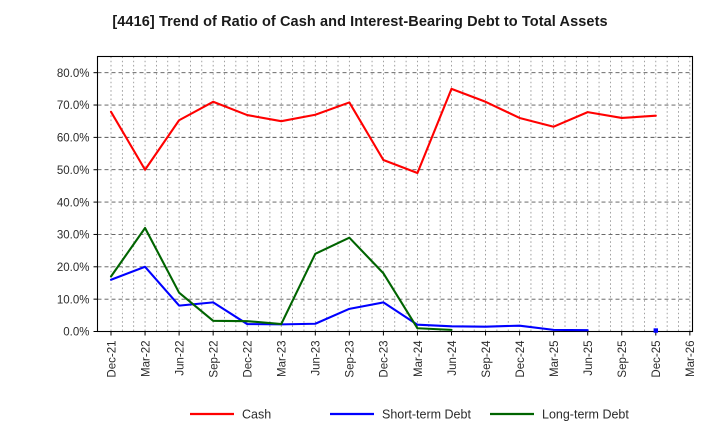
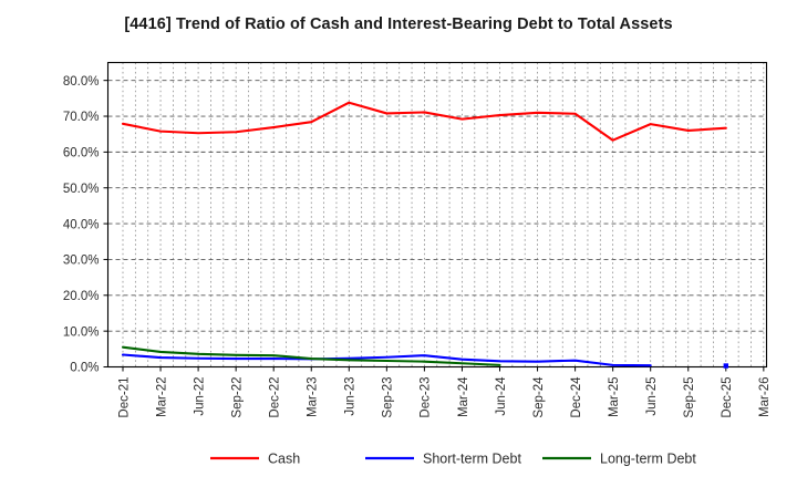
Short-term Debt/Dec-21: 16% -> 3%
Long-term Debt/Dec-21: 17% -> 6%
Cash/Mar-22: 50% -> 66%
Short-term Debt/Mar-22: 20% -> 3%
Long-term Debt/Mar-22: 32% -> 4%
Short-term Debt/Jun-22: 8% -> 2%
Long-term Debt/Jun-22: 12% -> 4%
Cash/Sep-22: 71% -> 66%
Short-term Debt/Sep-22: 9% -> 2%
Cash/Mar-23: 65% -> 68%
Cash/Jun-23: 67% -> 74%
Long-term Debt/Jun-23: 24% -> 2%
Short-term Debt/Sep-23: 7% -> 3%
Long-term Debt/Sep-23: 29% -> 2%
Cash/Dec-23: 53% -> 71%
Short-term Debt/Dec-23: 9% -> 3%
Long-term Debt/Dec-23: 18% -> 2%
Cash/Mar-24: 49% -> 69%
Cash/Jun-24: 75% -> 70%
Cash/Dec-24: 66% -> 71%
